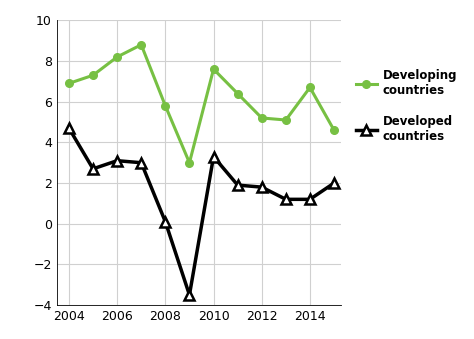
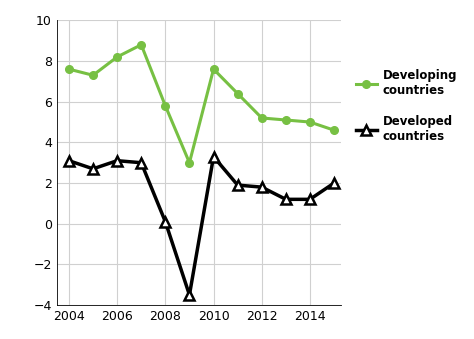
Developing countries/2004: 6.9 -> 7.6
Developed countries/2004: 4.7 -> 3.1
Developing countries/2014: 6.7 -> 5.0
